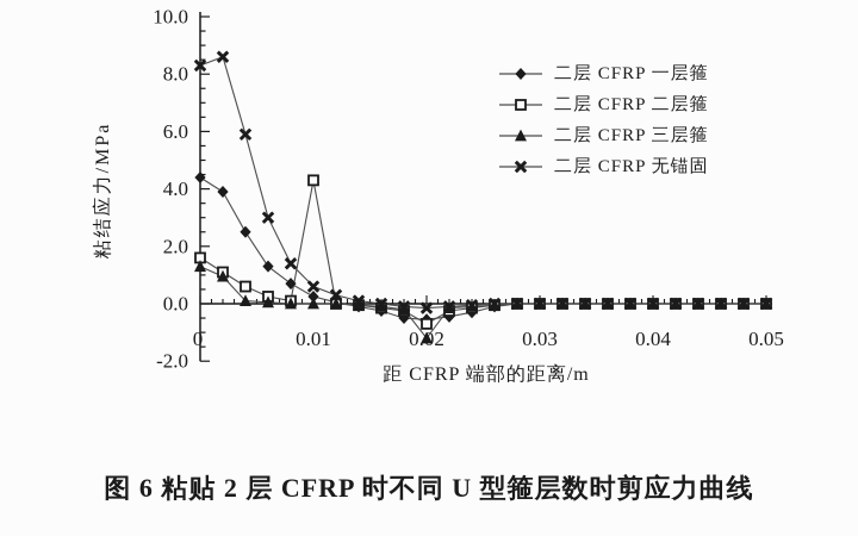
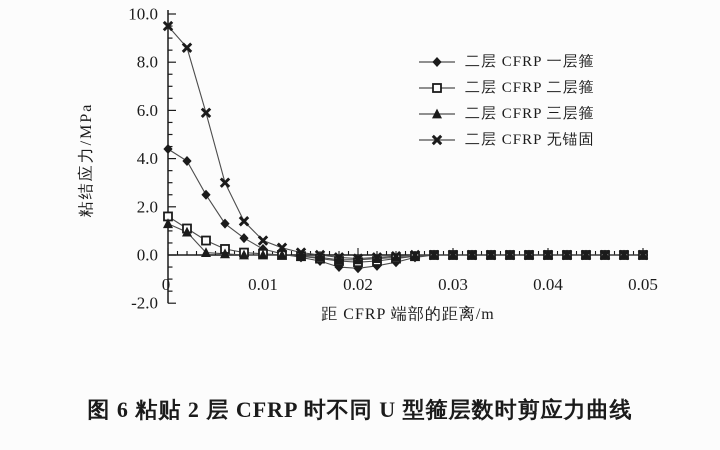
二层 CFRP 无锚固/0: 8.3 -> 9.5
二层 CFRP 二层箍/0.01: 4.3 -> 0.1
二层 CFRP 二层箍/0.02: -0.7 -> -0.3
二层 CFRP 三层箍/0.02: -1.2 -> -0.2
